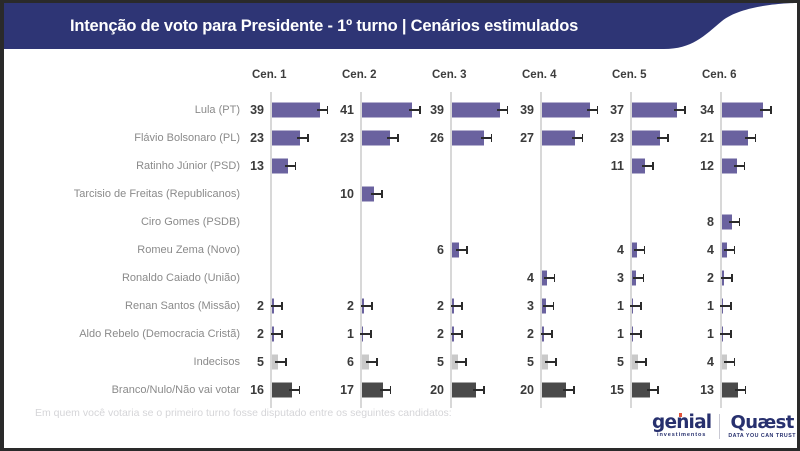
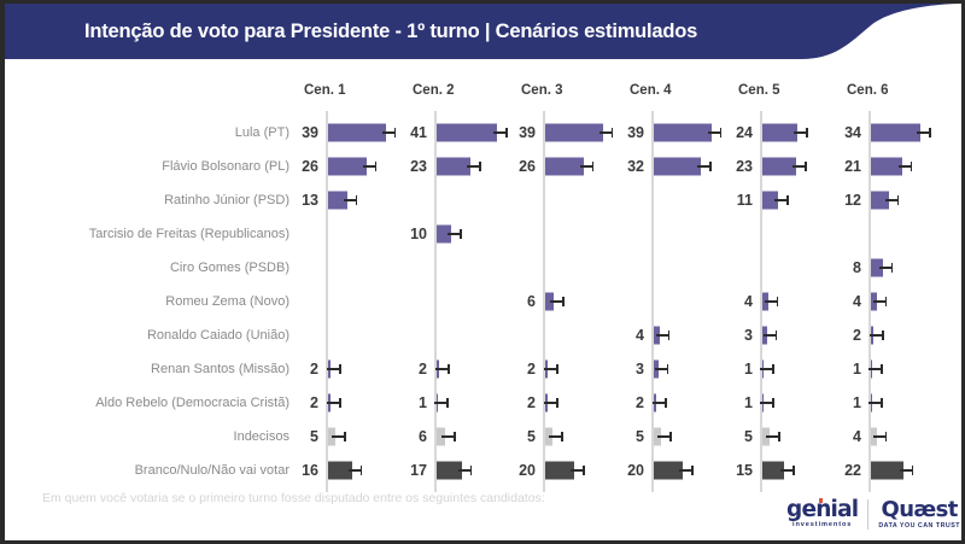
Cen. 5/Lula (PT): 37 -> 24
Cen. 1/Flávio Bolsonaro (PL): 23 -> 26
Cen. 4/Flávio Bolsonaro (PL): 27 -> 32
Cen. 6/Branco/Nulo/Não vai votar: 13 -> 22
